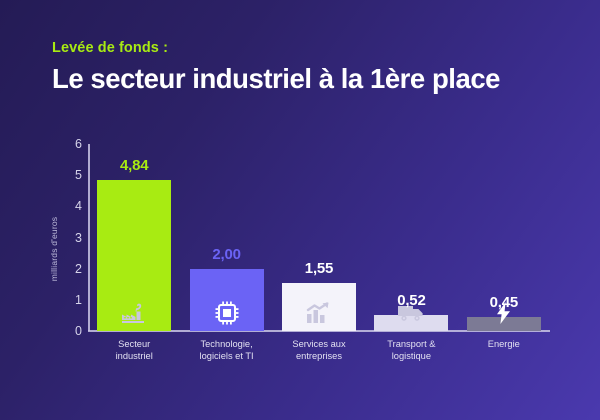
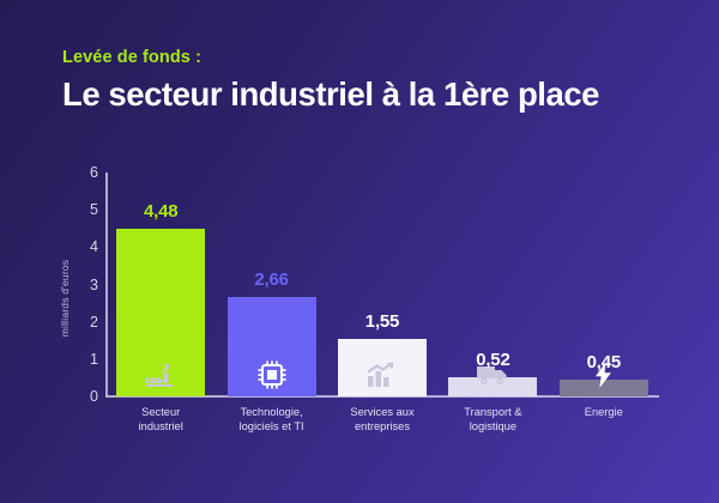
Secteur industriel: 4,84 -> 4,48
Technologie, logiciels et TI: 2,00 -> 2,66
